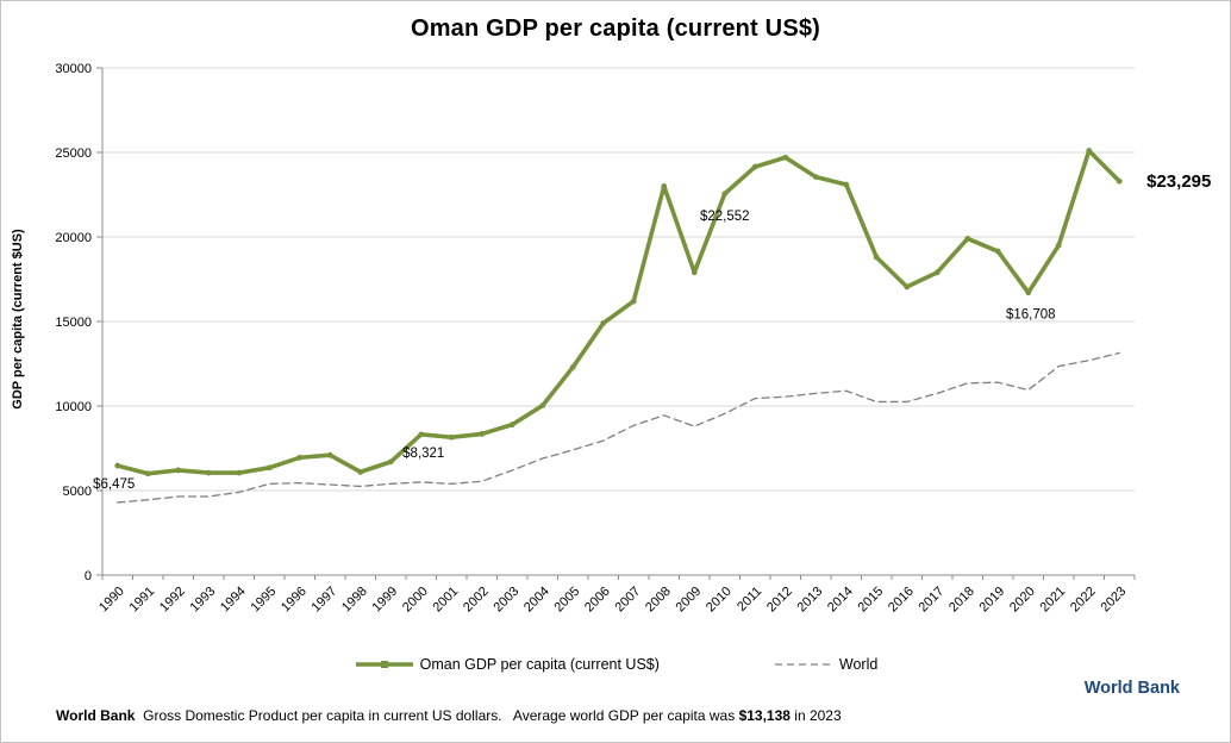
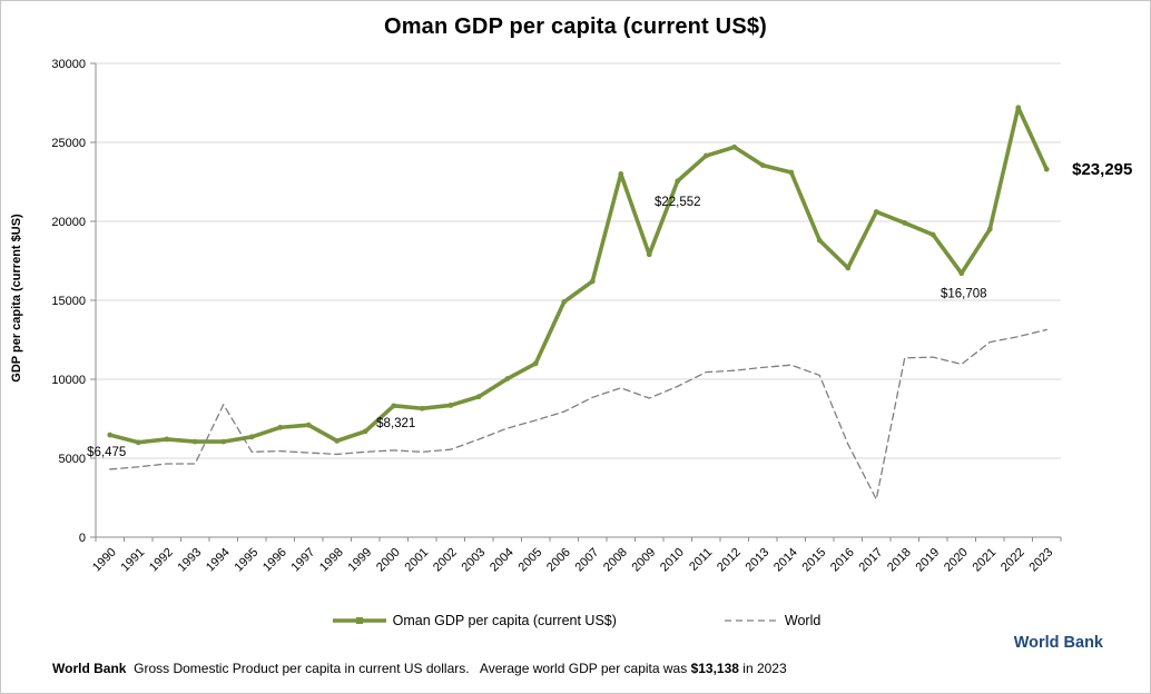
World/1994: 4900 -> 8400
Oman GDP per capita (current US$)/2005: 12300 -> 11000
World/2016: 10200 -> 5900
Oman GDP per capita (current US$)/2017: 17900 -> 20600
World/2017: 10800 -> 2400
Oman GDP per capita (current US$)/2022: 25100 -> 27200
